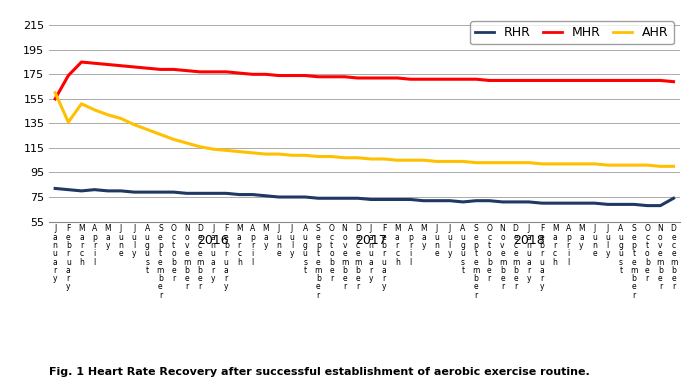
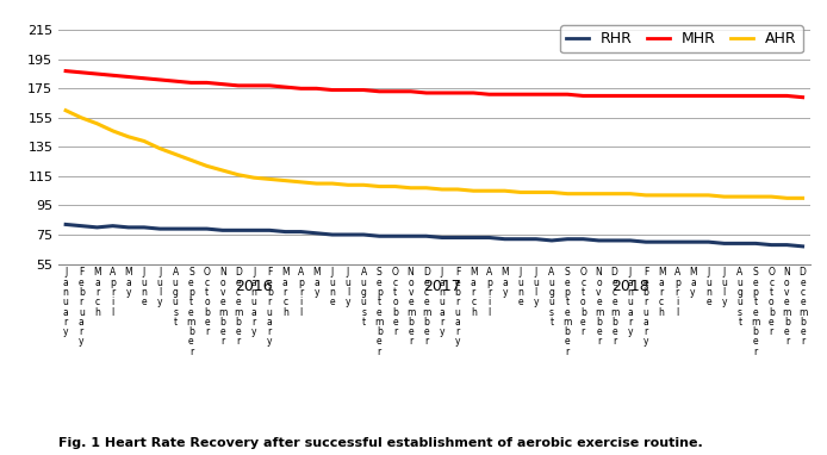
MHR/J a n u a r y: 155 -> 187
MHR/F e b r u a r y: 174 -> 186
AHR/F e b r u a r y: 136 -> 155
RHR/D e c e m b e r: 74 -> 67
